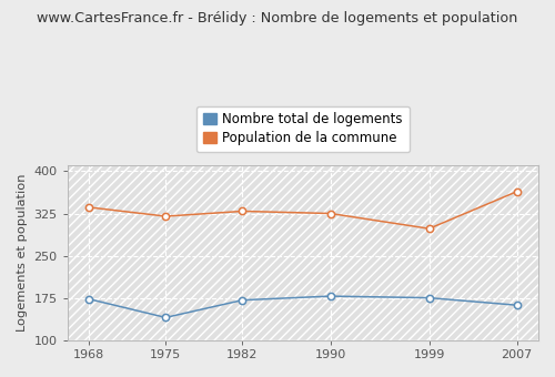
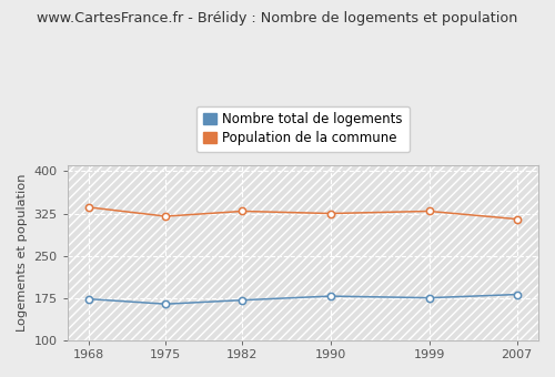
Nombre total de logements/1975: 140 -> 164
Population de la commune/1999: 298 -> 329
Nombre total de logements/2007: 162 -> 181
Population de la commune/2007: 364 -> 315
